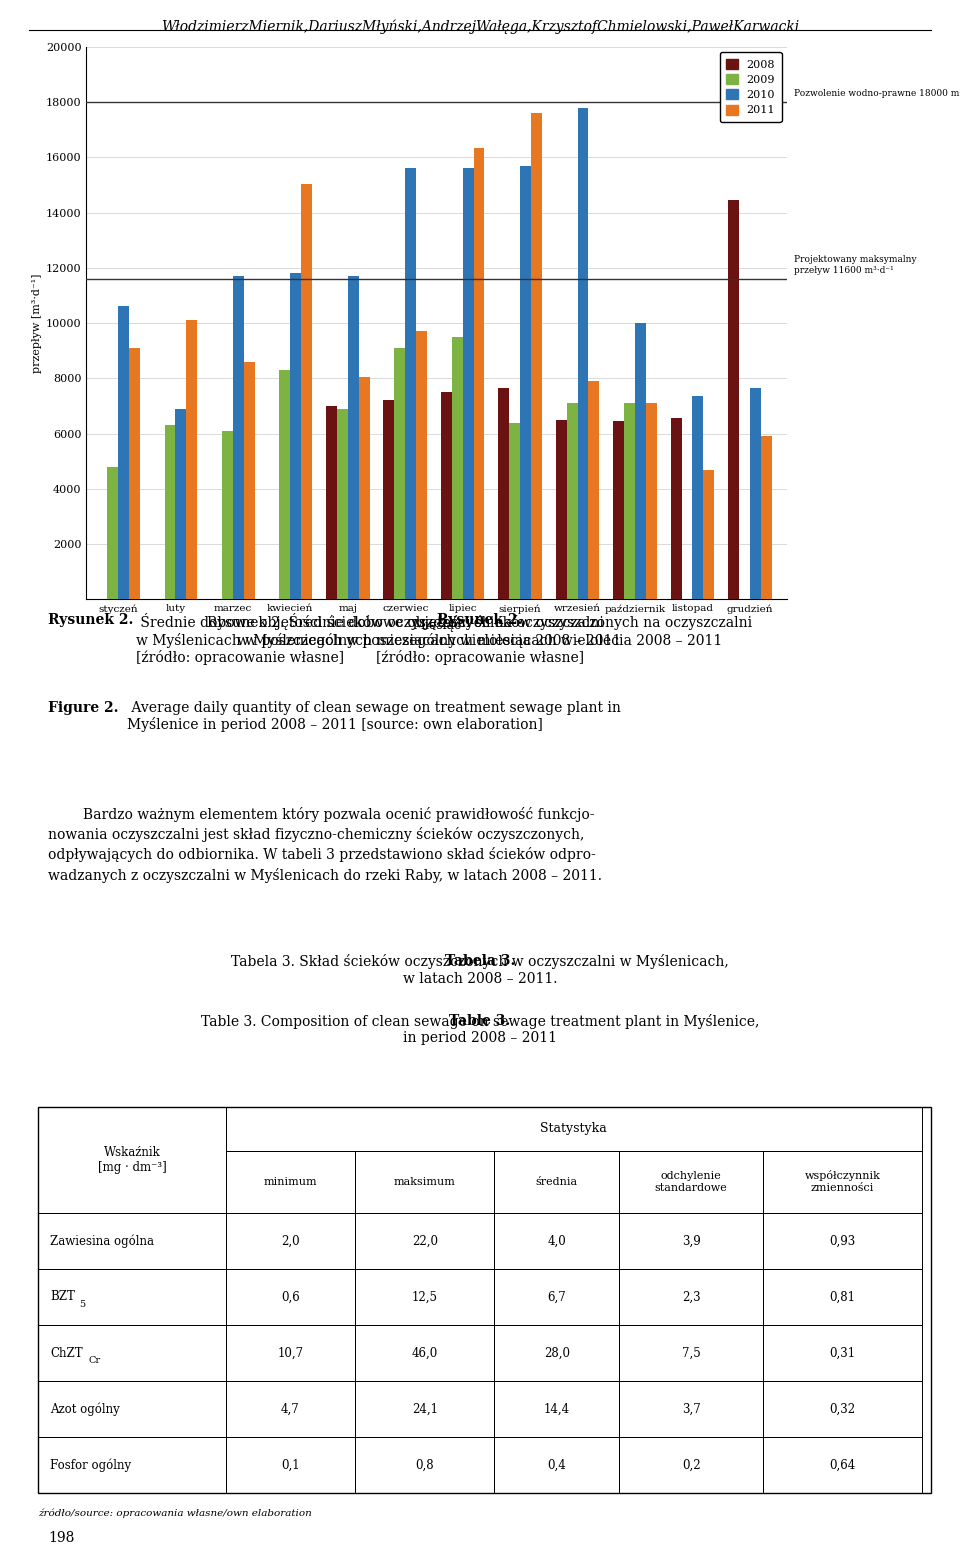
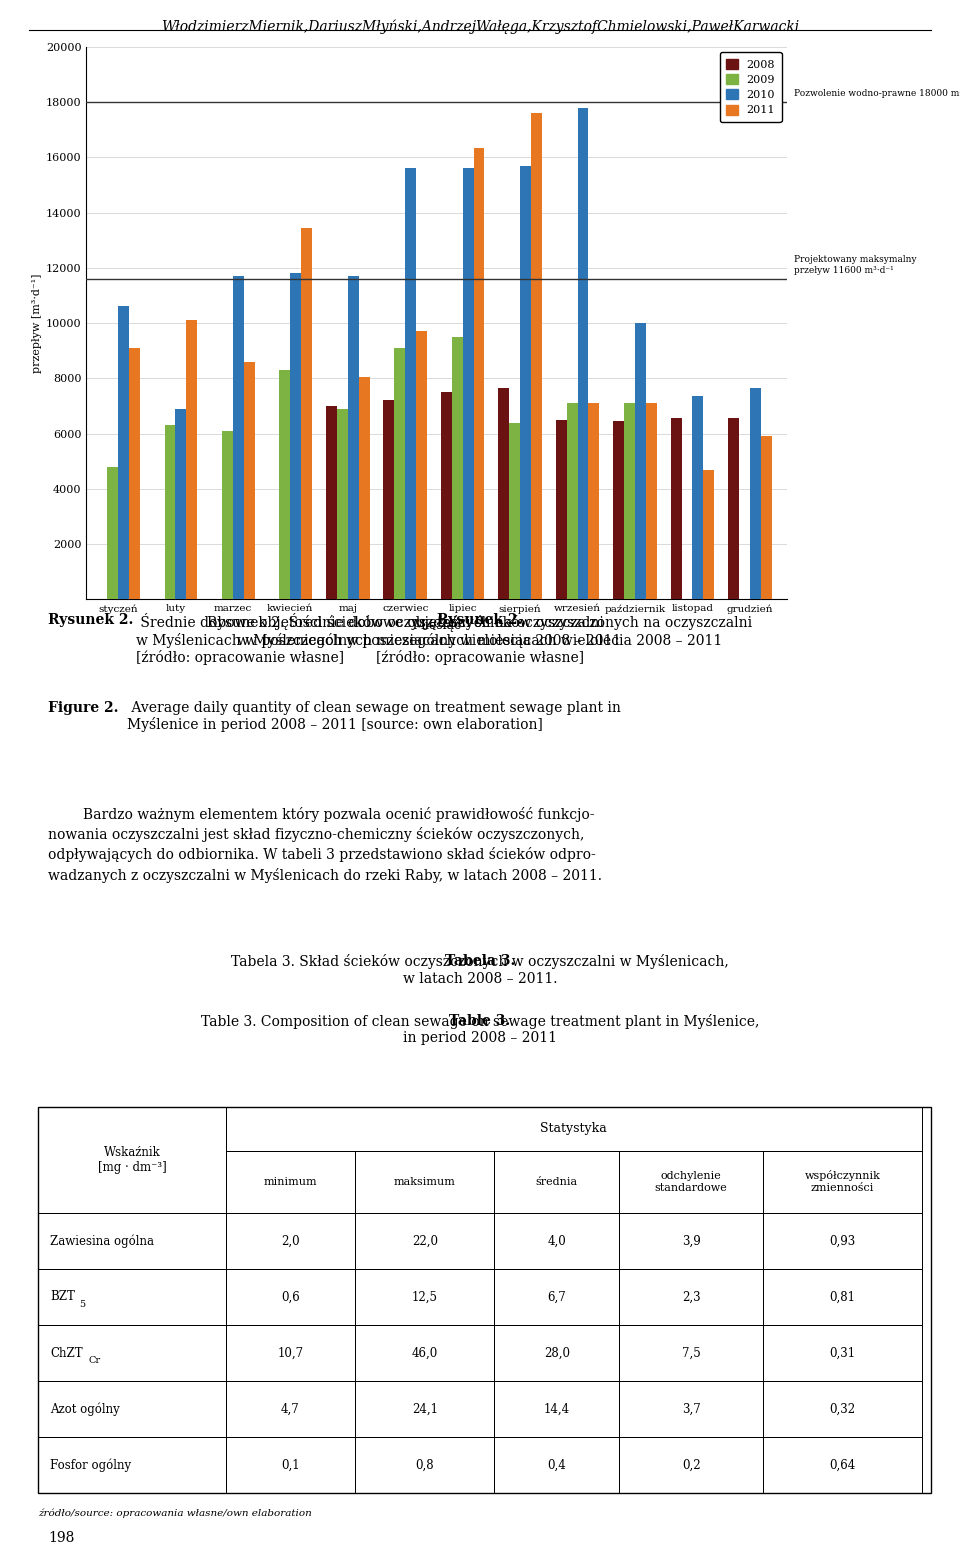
2011/kwiecień: 15050 -> 13450
2011/wrzesień: 7900 -> 7100
2008/grudzień: 14450 -> 6550
